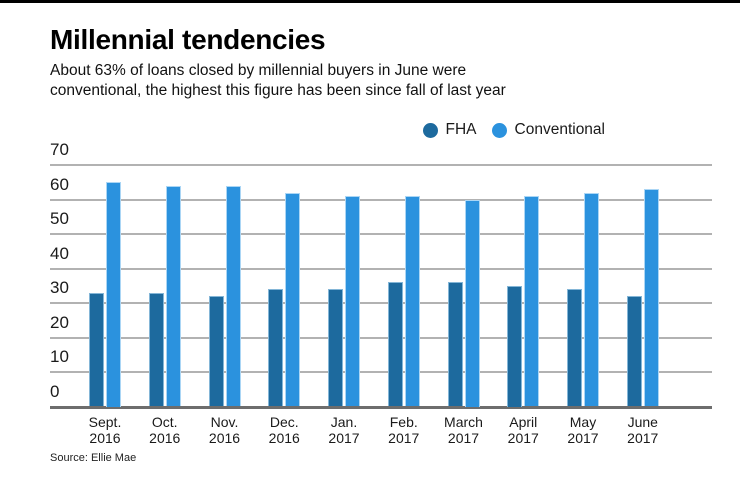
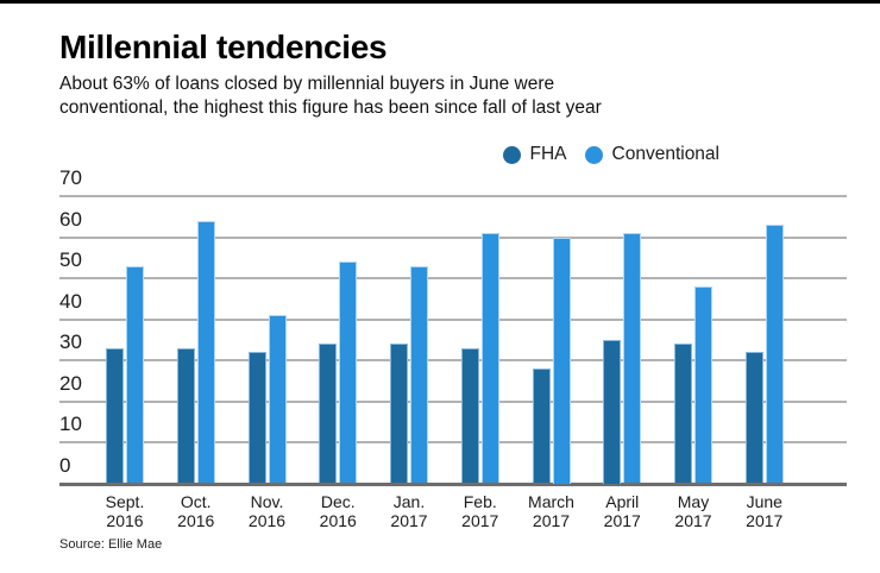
Conventional/Sept. 2016: 65 -> 53
Conventional/Nov. 2016: 64 -> 41
Conventional/Dec. 2016: 62 -> 54
Conventional/Jan. 2017: 61 -> 53
FHA/Feb. 2017: 36 -> 33
FHA/March 2017: 36 -> 28
Conventional/May 2017: 62 -> 48
